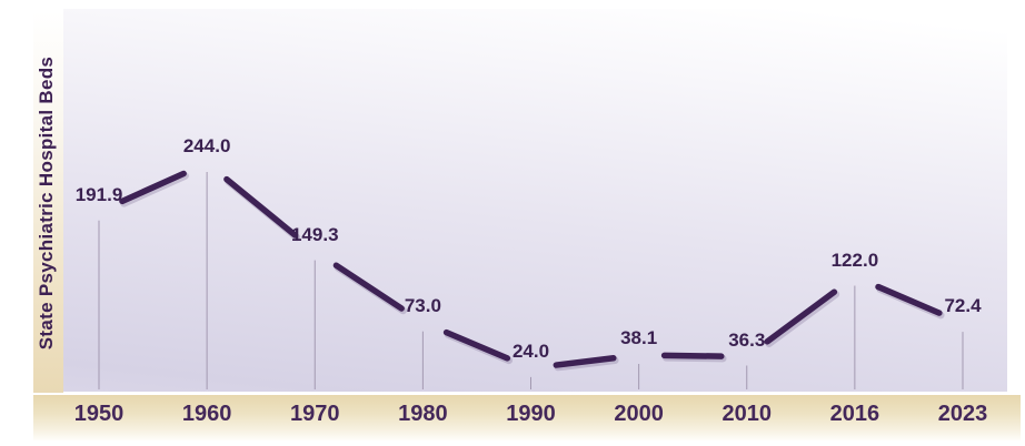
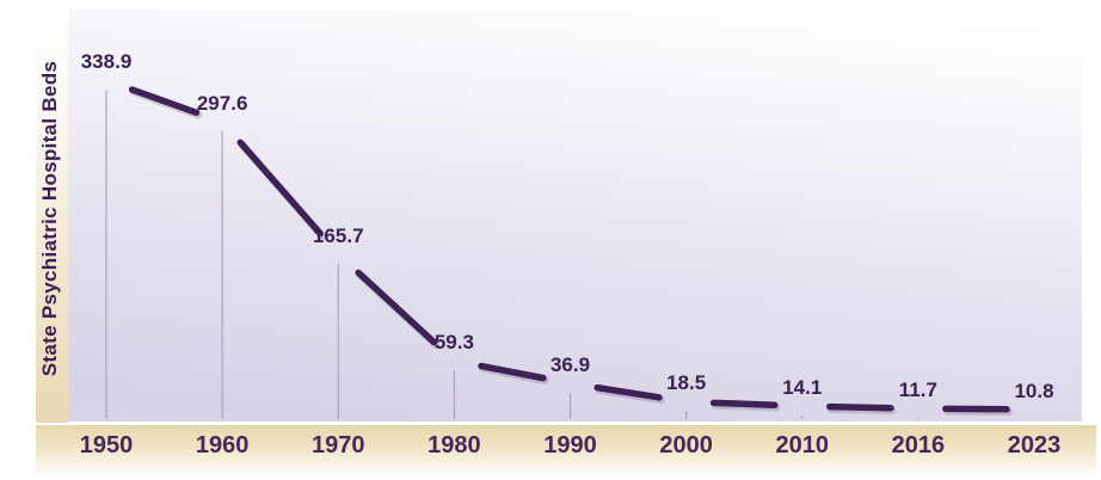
1950: 191.9 -> 338.9
1960: 244.0 -> 297.6
1970: 149.3 -> 165.7
1980: 73.0 -> 59.3
1990: 24.0 -> 36.9
2000: 38.1 -> 18.5
2010: 36.3 -> 14.1
2016: 122.0 -> 11.7
2023: 72.4 -> 10.8
